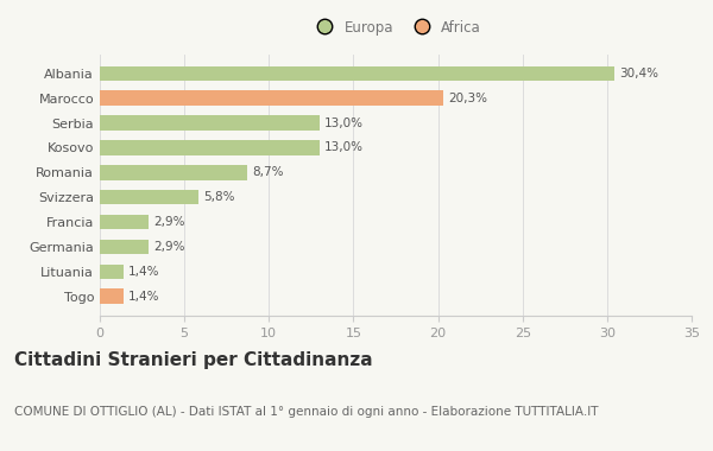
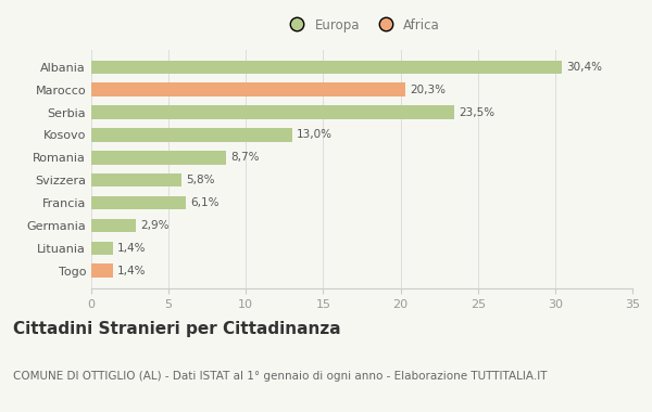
Serbia: 13,0% -> 23,5%
Francia: 2,9% -> 6,1%
